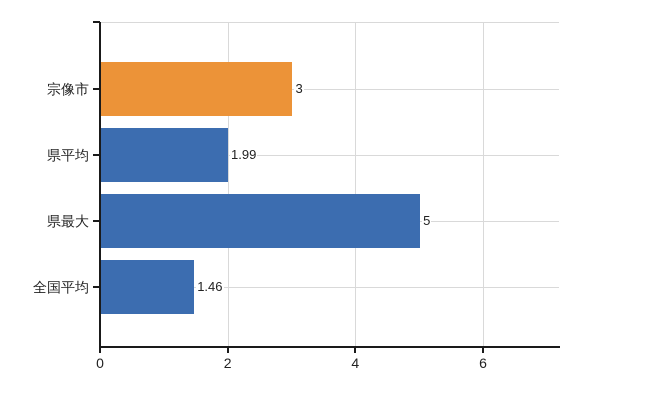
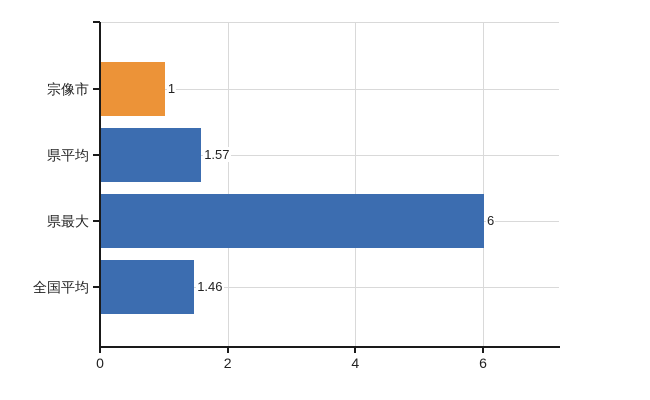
宗像市: 3 -> 1
県平均: 1.99 -> 1.57
県最大: 5 -> 6
